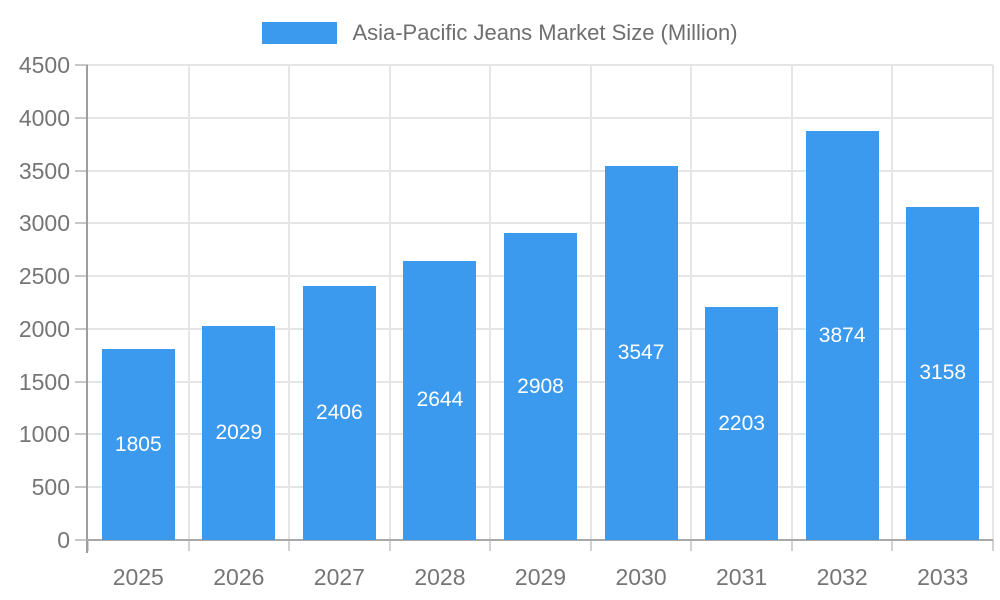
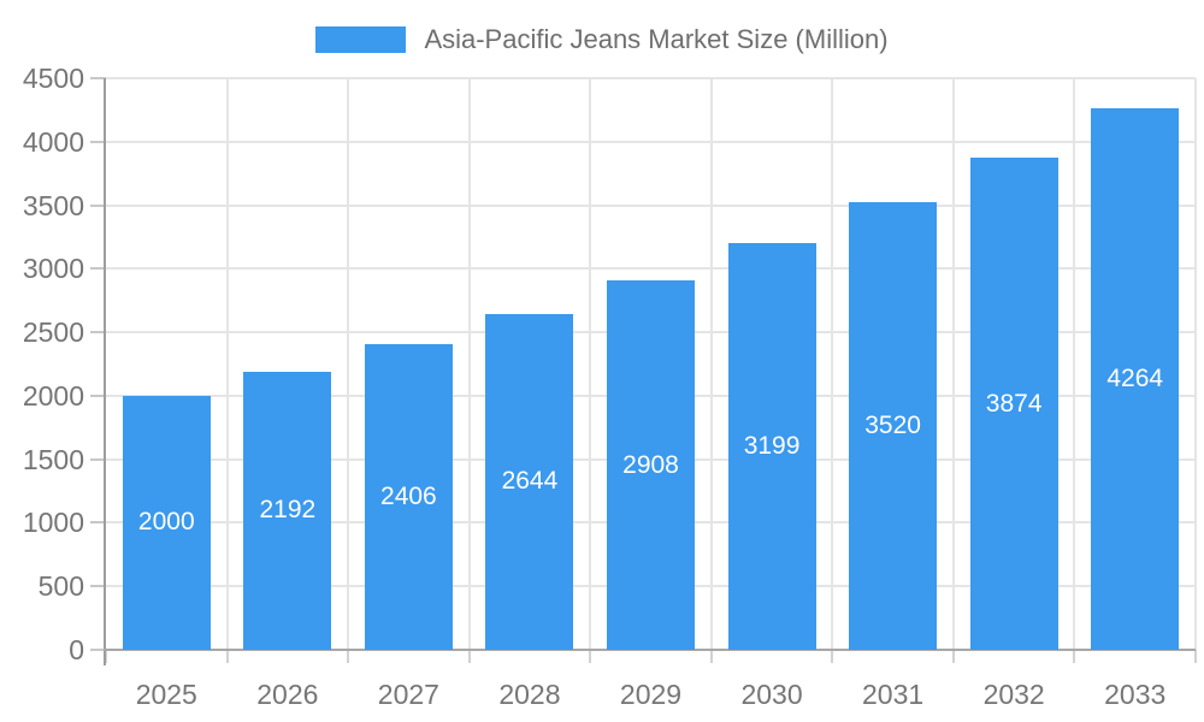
2025: 1805 -> 2000
2026: 2029 -> 2192
2030: 3547 -> 3199
2031: 2203 -> 3520
2033: 3158 -> 4264
